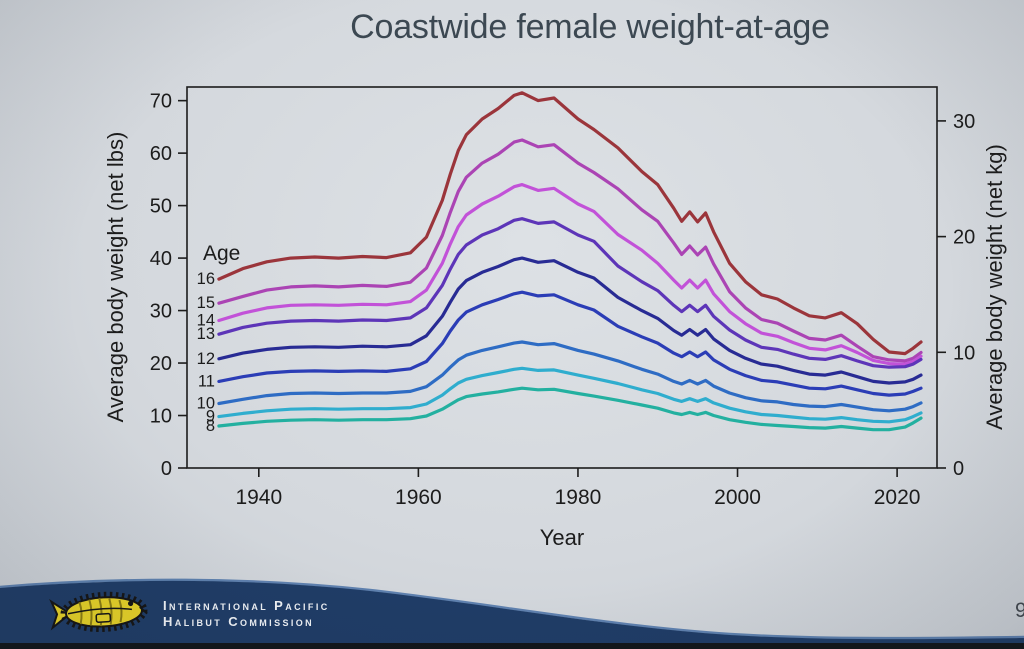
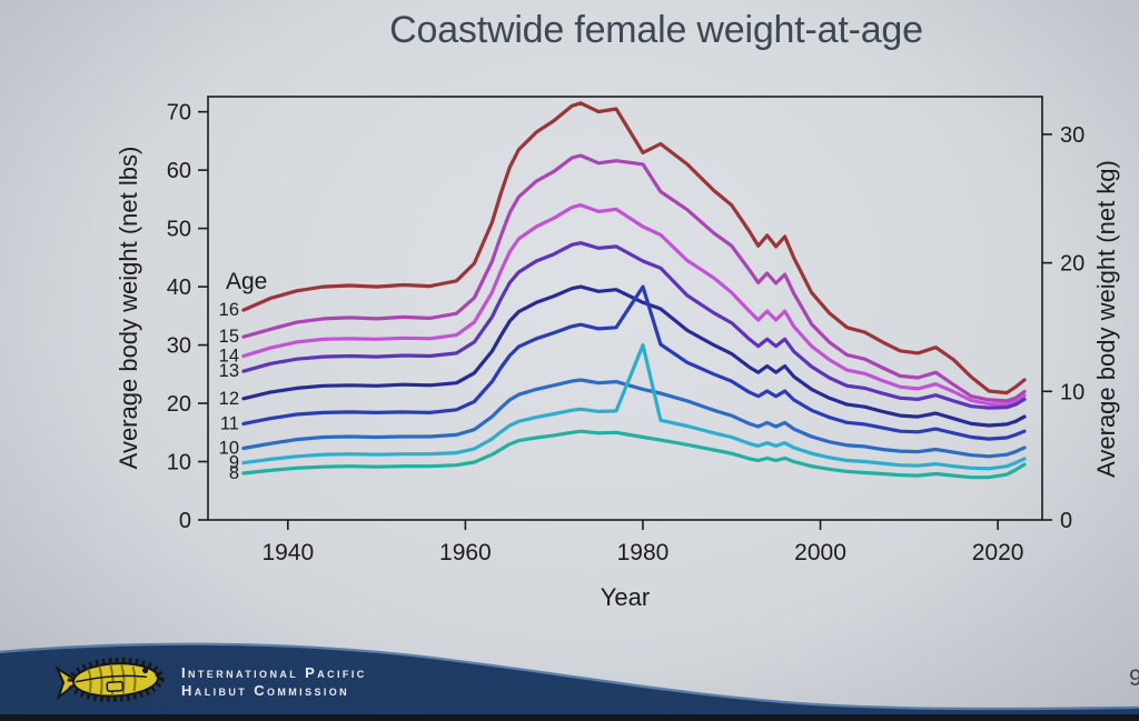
16/1980: 66 -> 63
15/1980: 58 -> 61
11/1980: 31 -> 40
9/1980: 18 -> 30
